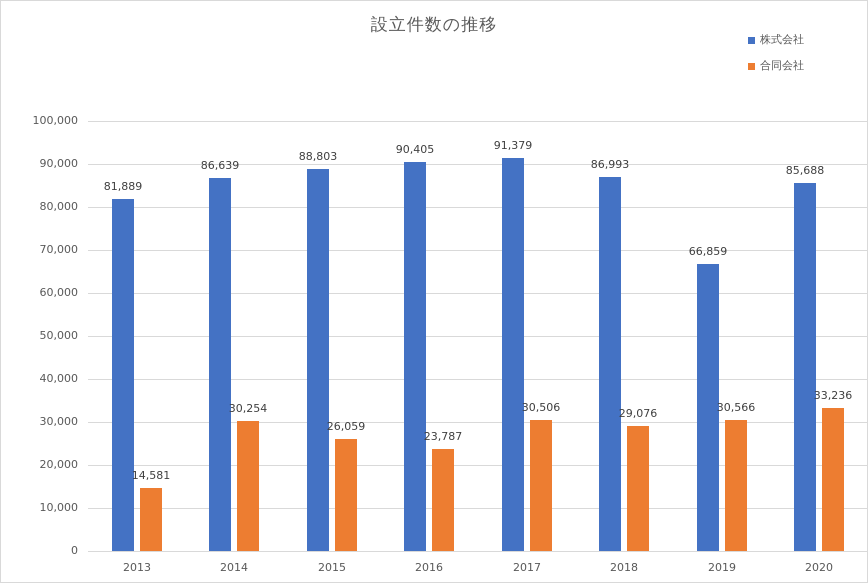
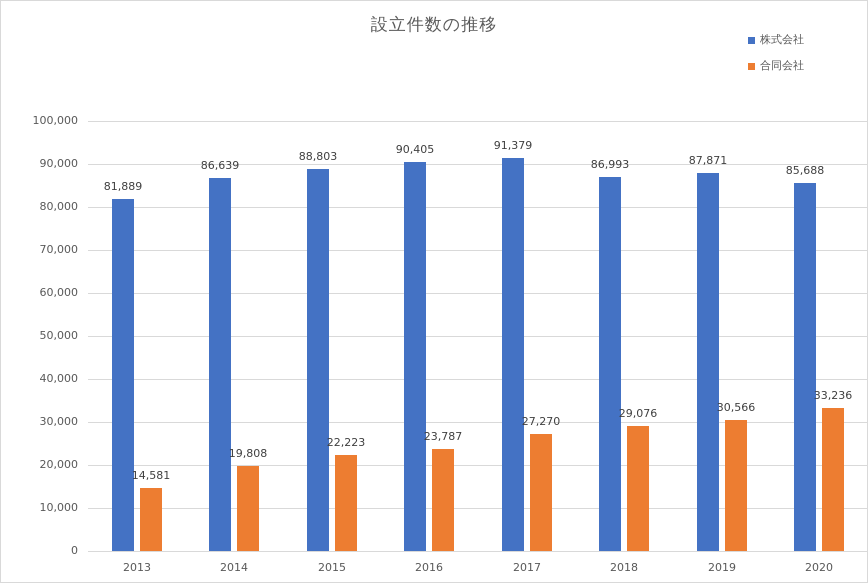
合同会社/2014: 30,254 -> 19,808
合同会社/2015: 26,059 -> 22,223
合同会社/2017: 30,506 -> 27,270
株式会社/2019: 66,859 -> 87,871
